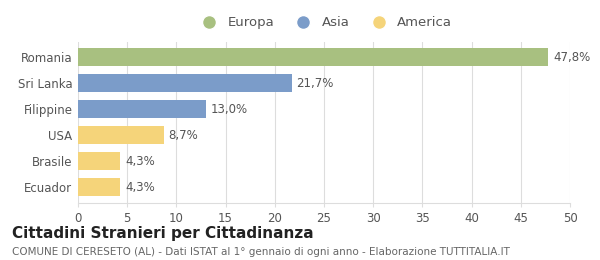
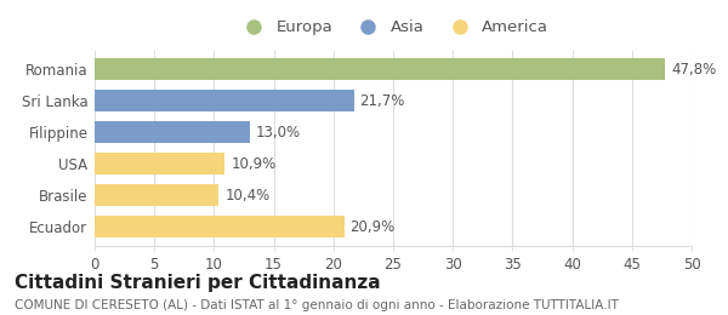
USA: 8,7% -> 10,9%
Brasile: 4,3% -> 10,4%
Ecuador: 4,3% -> 20,9%
